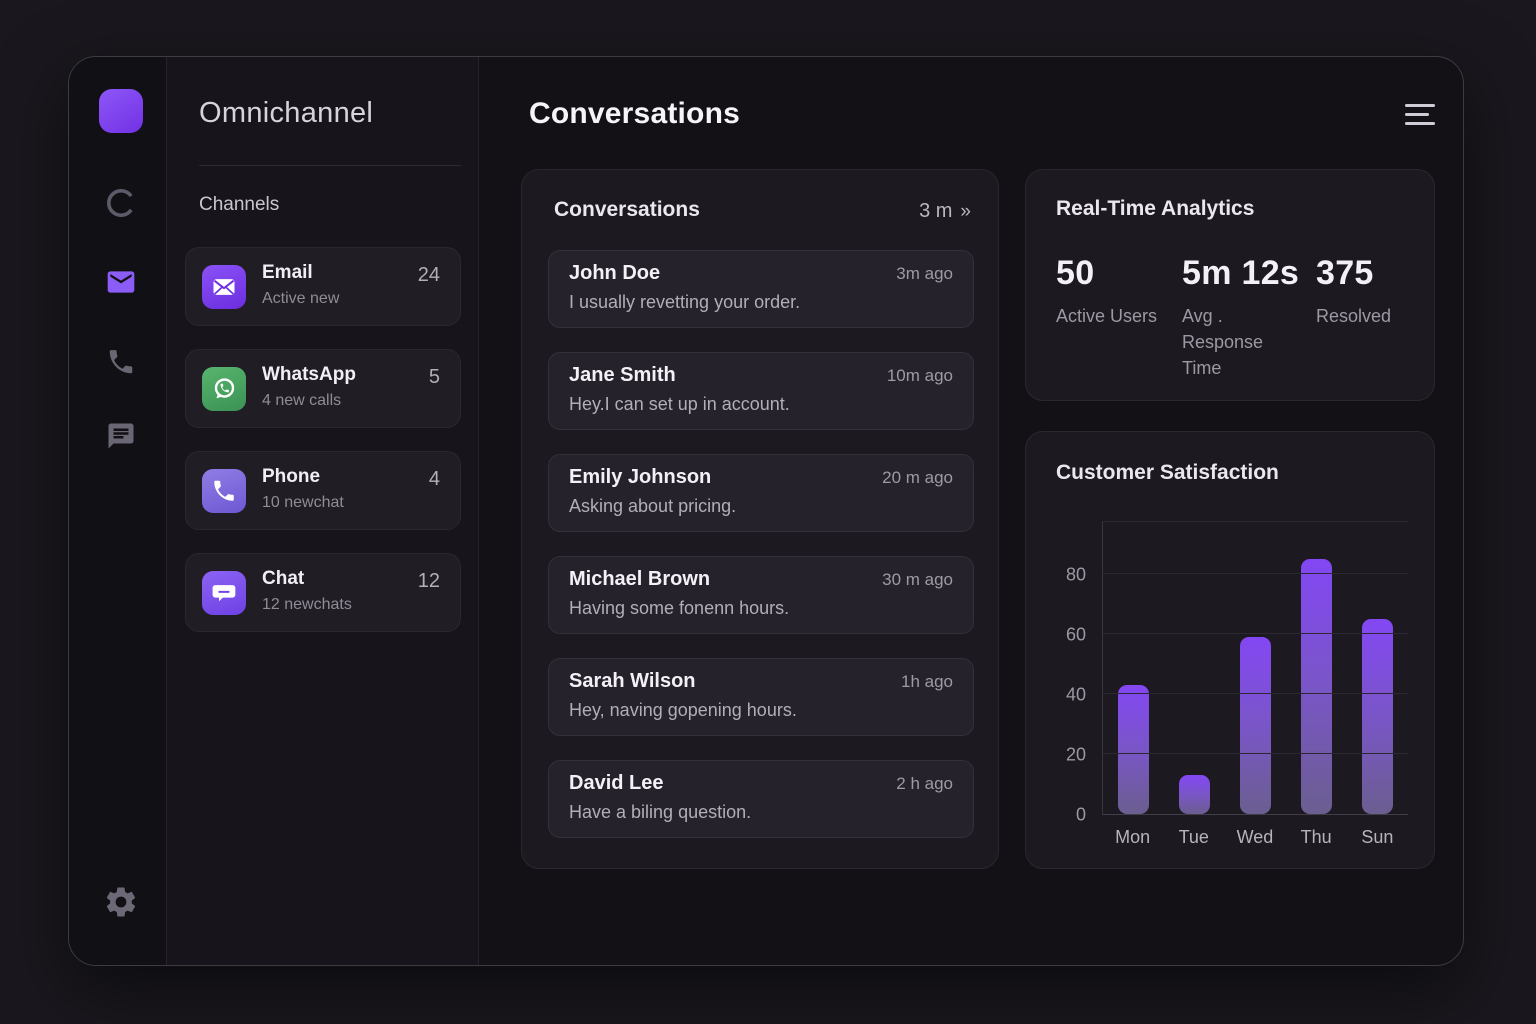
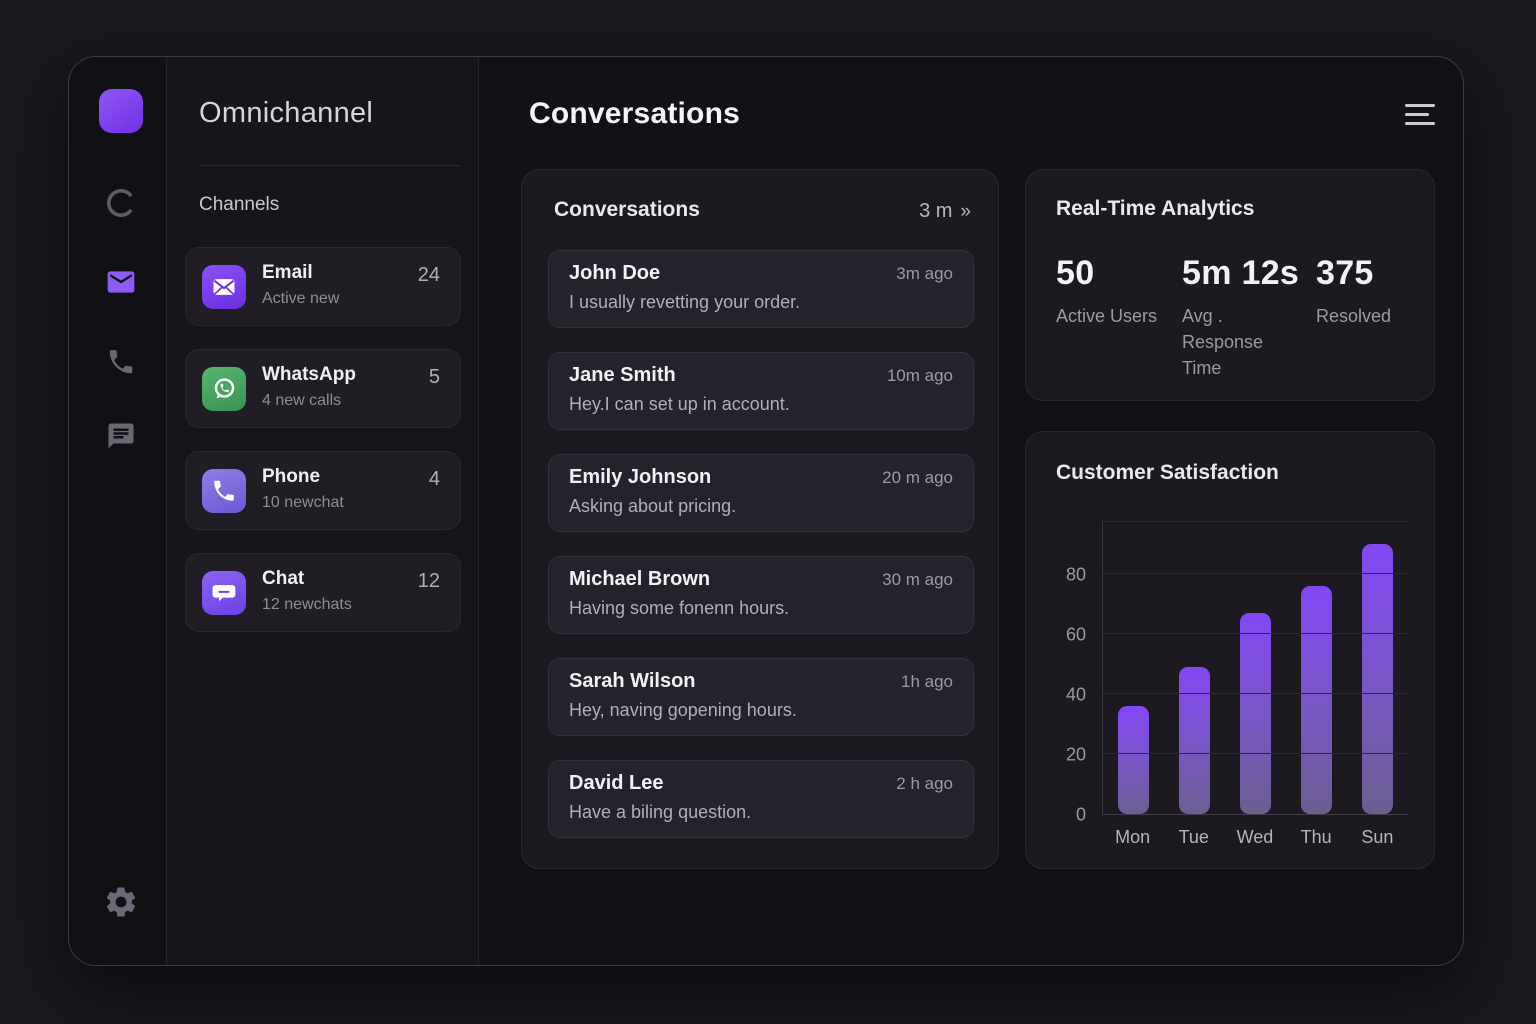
Mon: 43 -> 36
Tue: 13 -> 49
Wed: 59 -> 67
Thu: 85 -> 76
Sun: 65 -> 90
